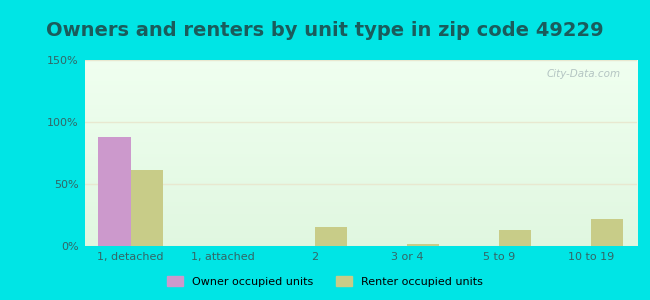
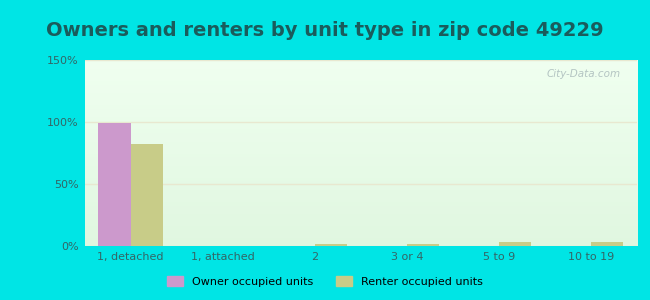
Owner occupied units/1, detached: 88% -> 99%
Renter occupied units/1, detached: 61% -> 82%
Renter occupied units/2: 15% -> 2%
Renter occupied units/5 to 9: 13% -> 3%
Renter occupied units/10 to 19: 22% -> 3%
